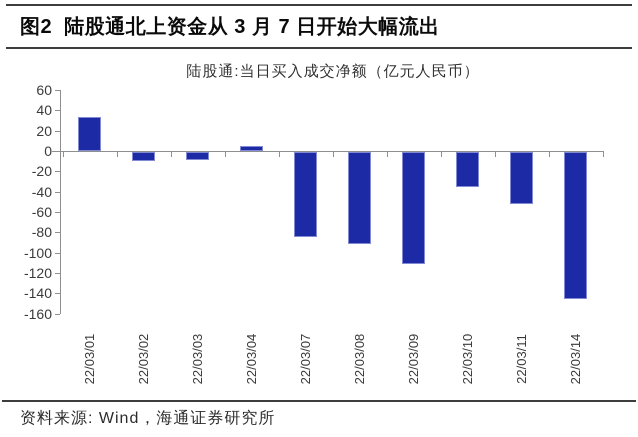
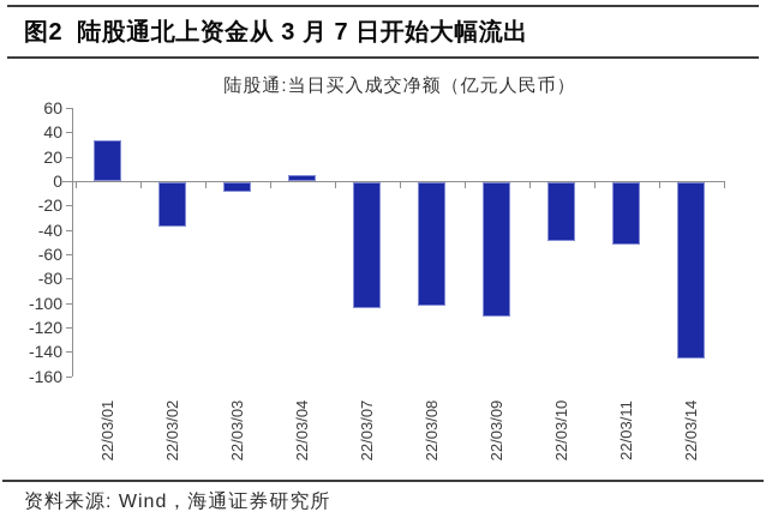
22/03/02: -9 -> -36
22/03/07: -84 -> -103
22/03/08: -90 -> -101
22/03/10: -34 -> -48
